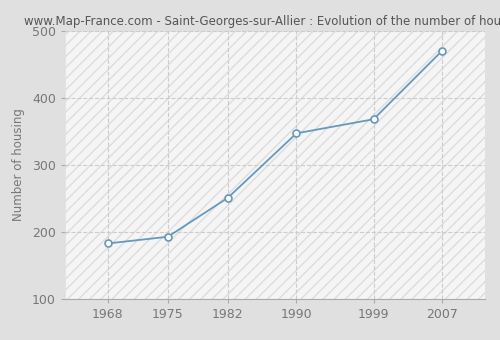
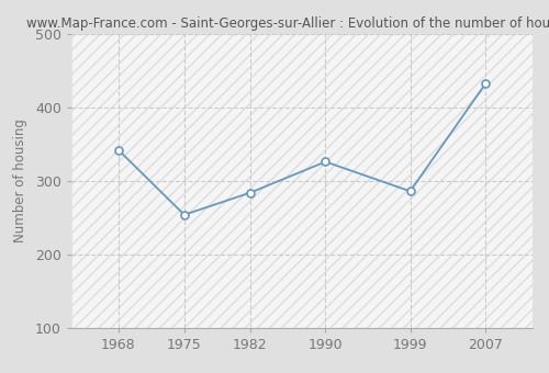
1968: 183 -> 342
1975: 193 -> 254
1982: 251 -> 284
1990: 347 -> 326
1999: 368 -> 286
2007: 470 -> 432
